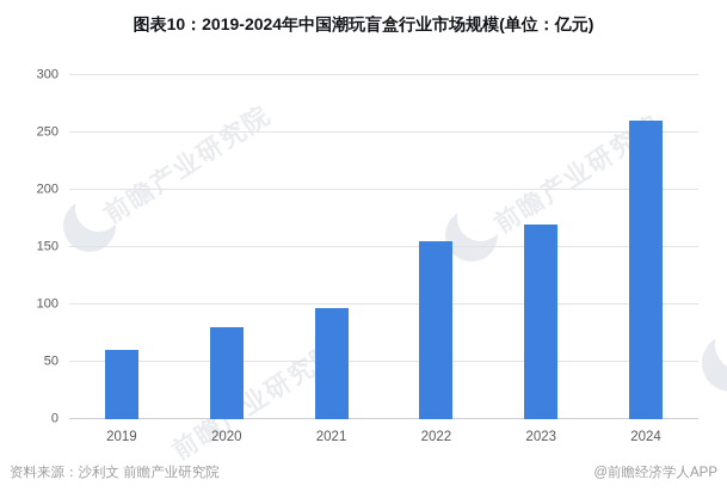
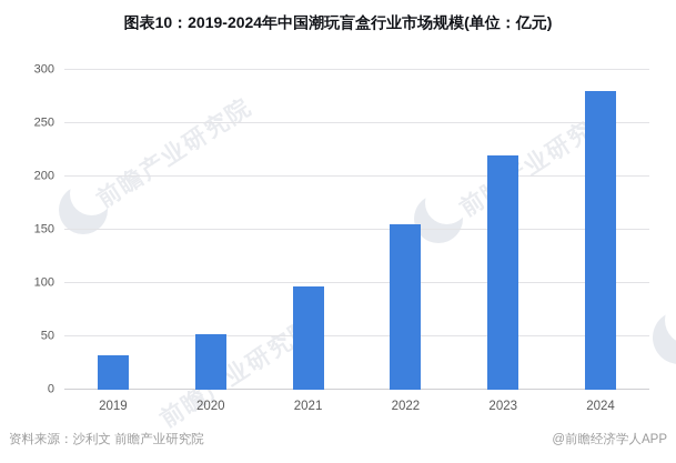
2019: 60 -> 30
2020: 80 -> 50
2023: 170 -> 220
2024: 260 -> 280
